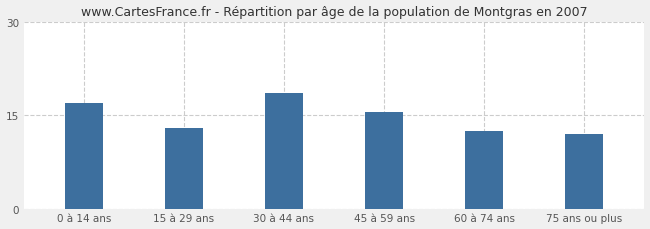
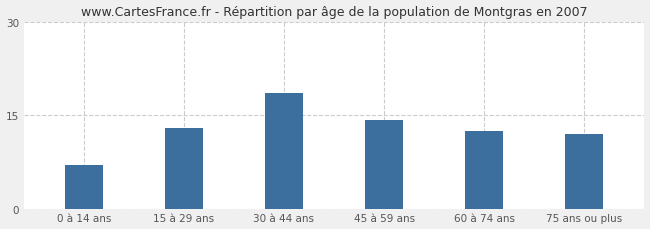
0 à 14 ans: 17.0 -> 7.0
45 à 59 ans: 15.5 -> 14.2
